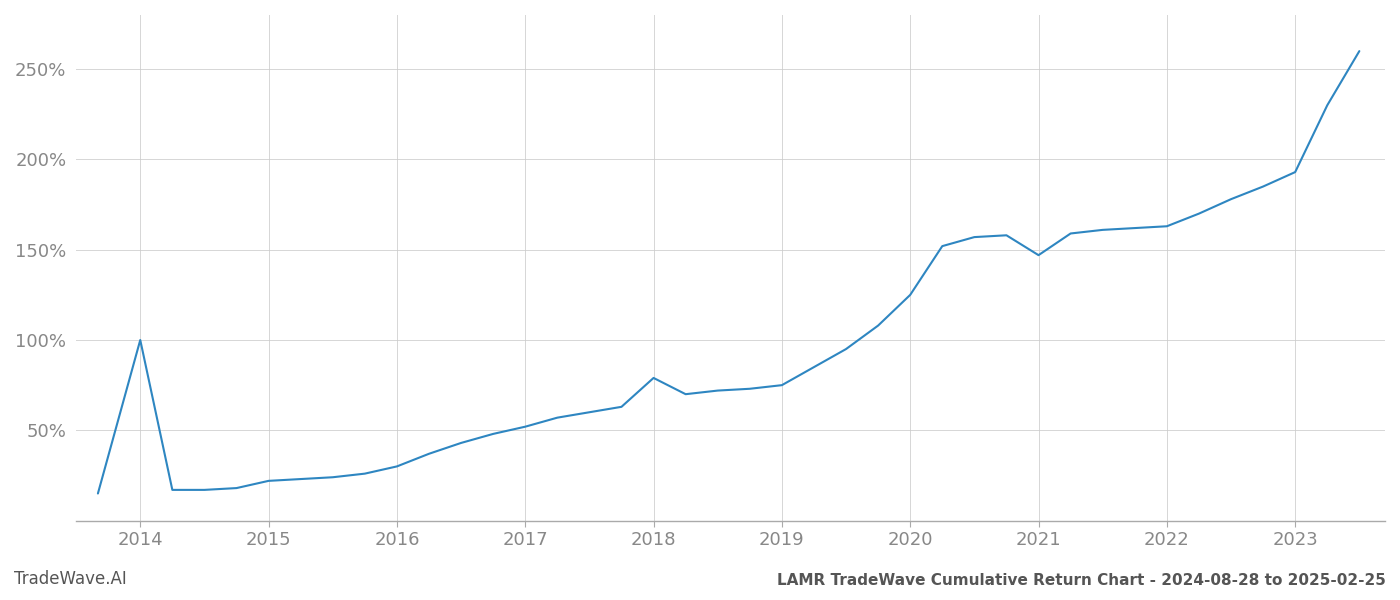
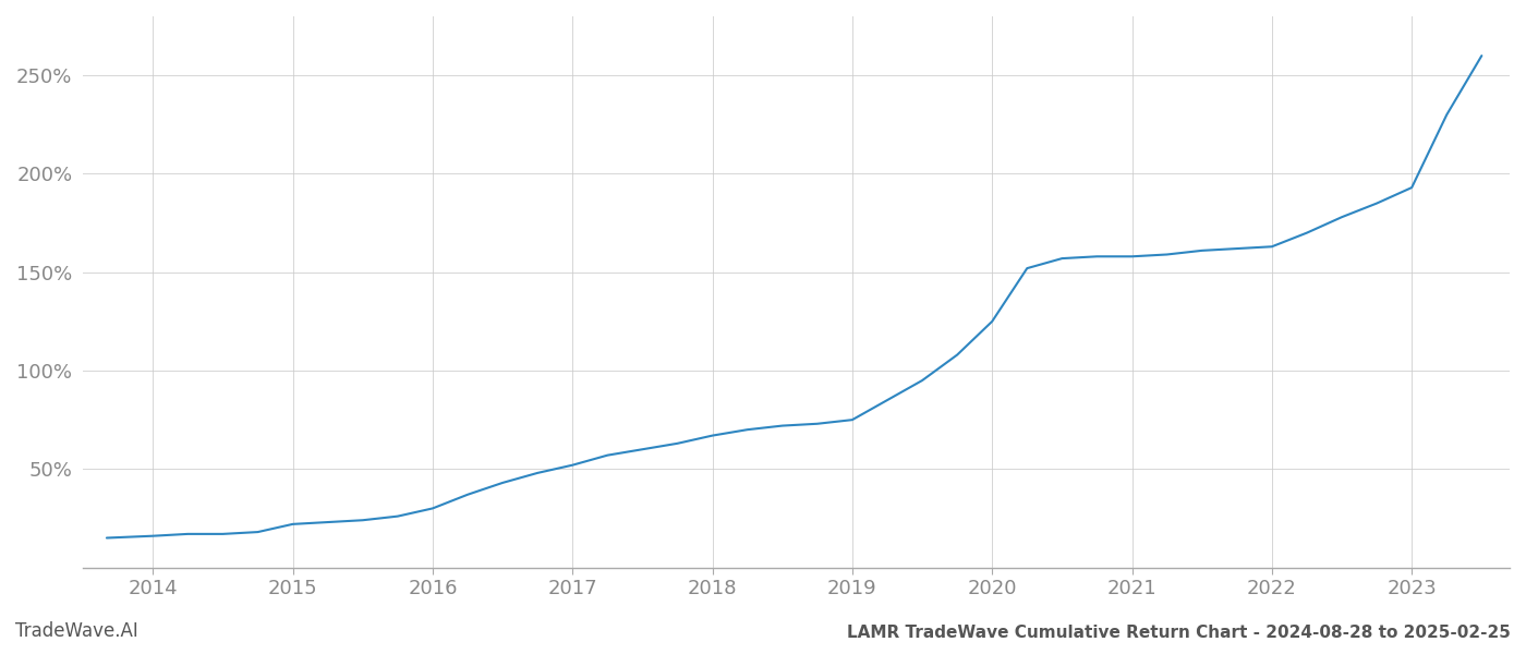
2014: 100% -> 16%
2018: 79% -> 67%
2021: 147% -> 158%
